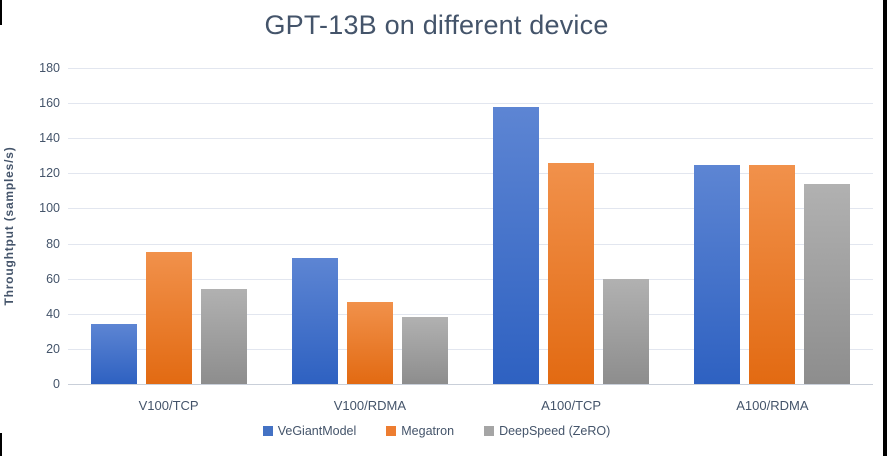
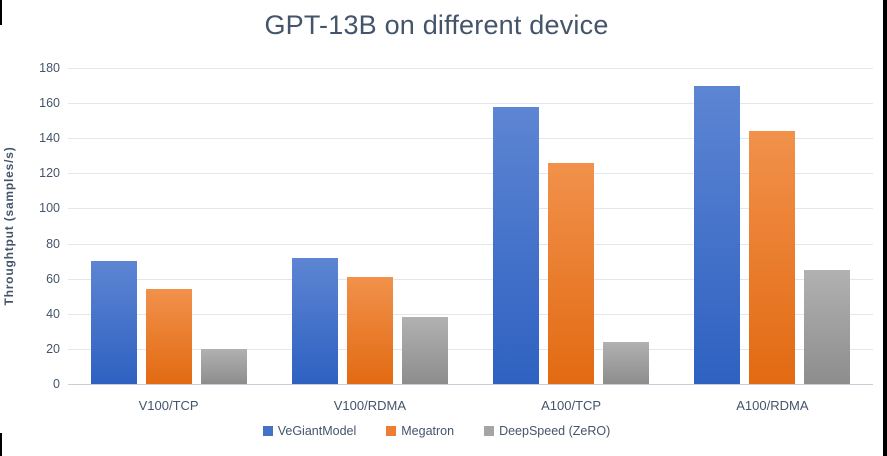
VeGiantModel/V100/TCP: 34 -> 70
Megatron/V100/TCP: 75 -> 54
DeepSpeed (ZeRO)/V100/TCP: 54 -> 20
Megatron/V100/RDMA: 47 -> 61
DeepSpeed (ZeRO)/A100/TCP: 60 -> 24
VeGiantModel/A100/RDMA: 125 -> 170
Megatron/A100/RDMA: 125 -> 144
DeepSpeed (ZeRO)/A100/RDMA: 114 -> 65
